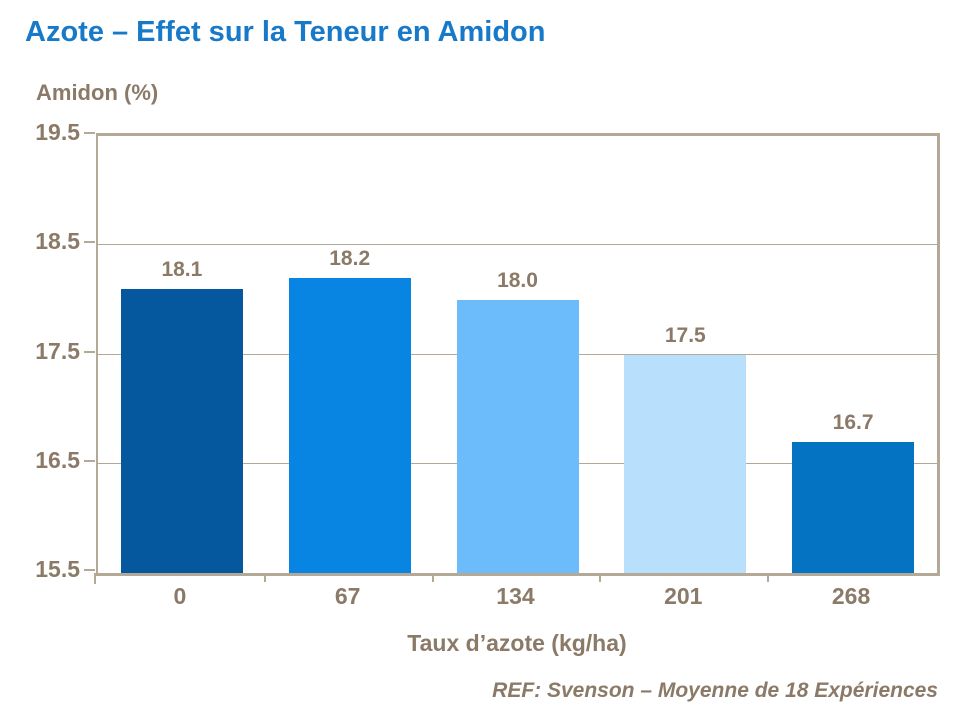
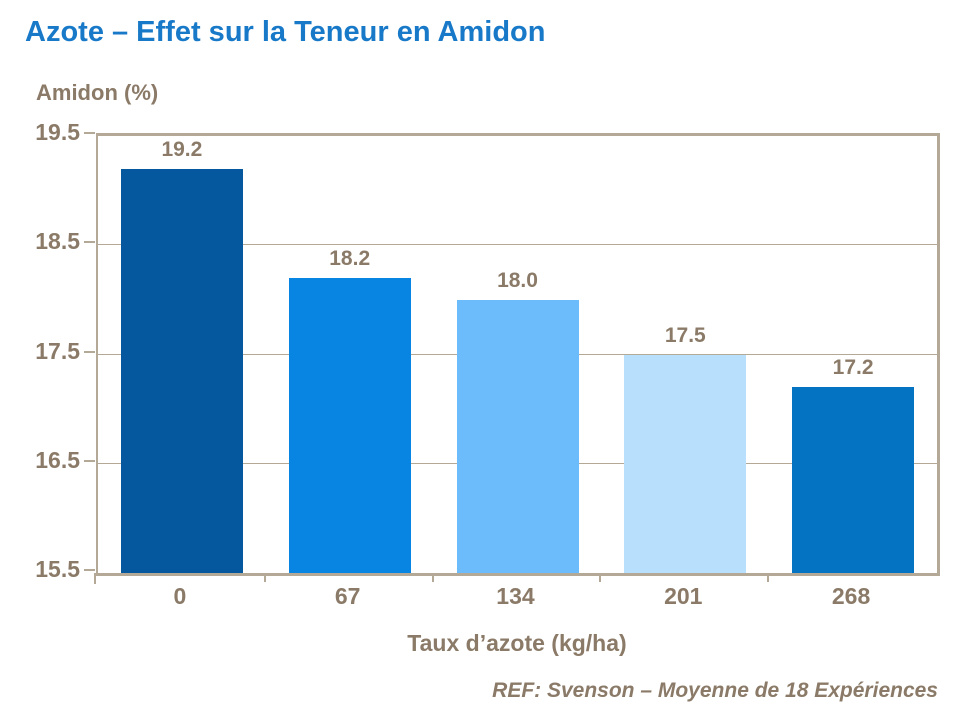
0: 18.1 -> 19.2
268: 16.7 -> 17.2
